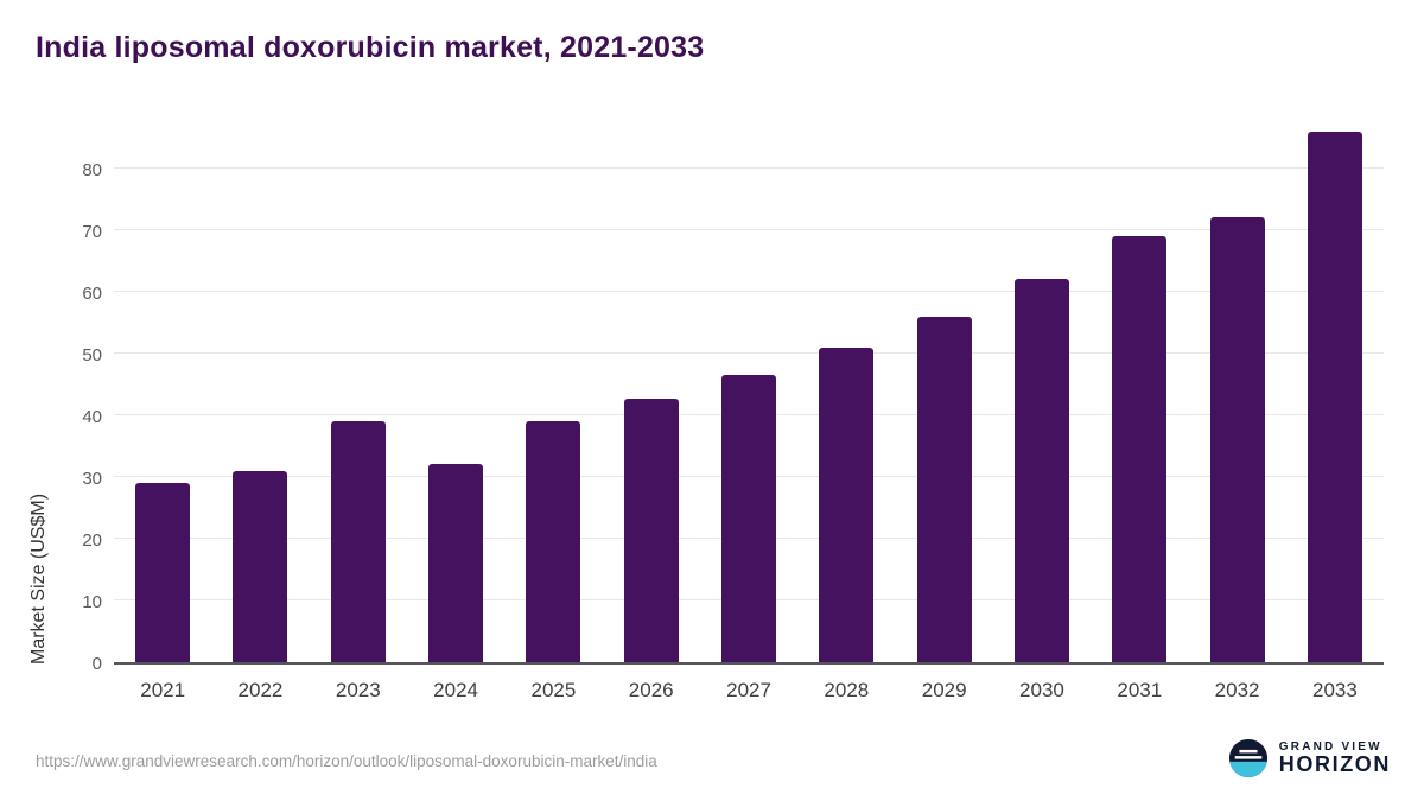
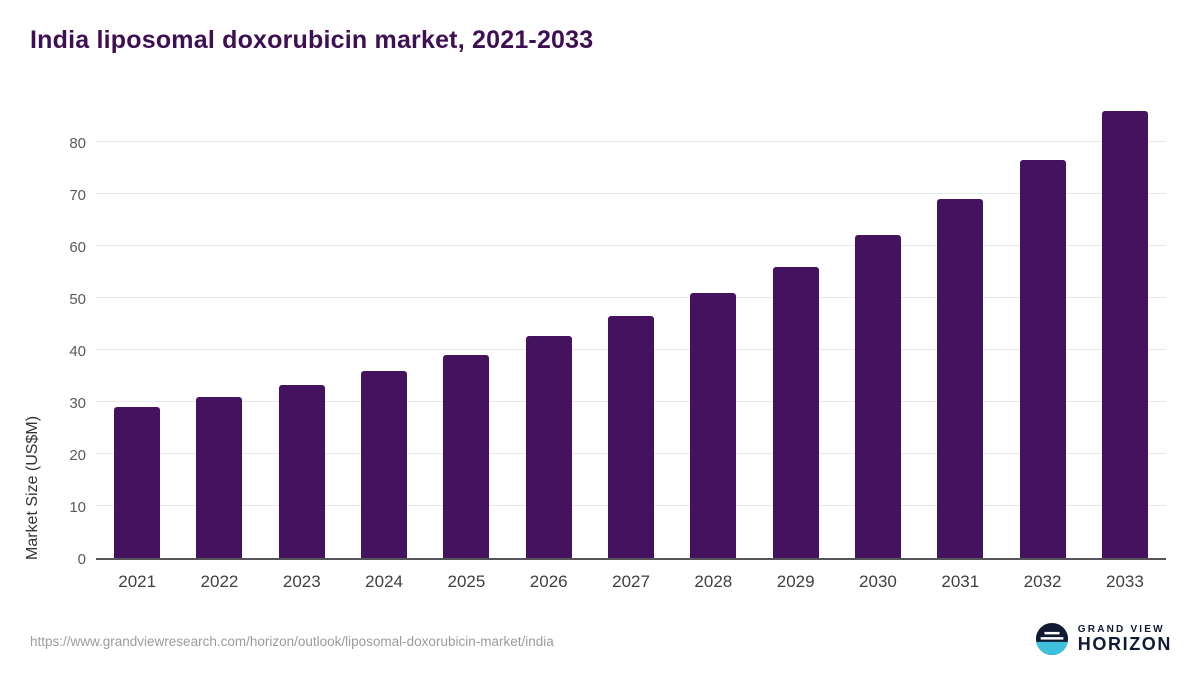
2023: 39 -> 33
2024: 32 -> 36
2032: 72 -> 76
